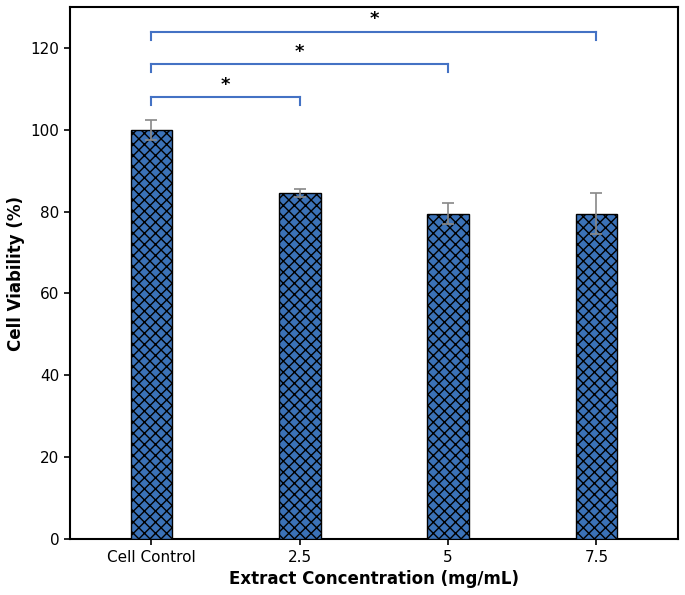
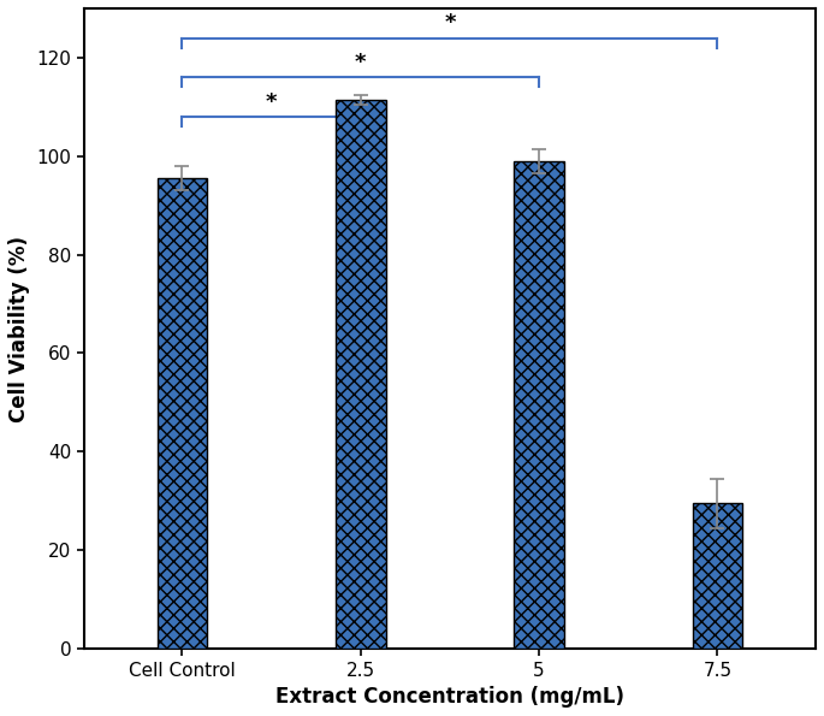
Cell Control: 100.0 -> 95.5
2.5: 84.5 -> 111.5
5: 79.5 -> 99.0
7.5: 79.5 -> 29.5
